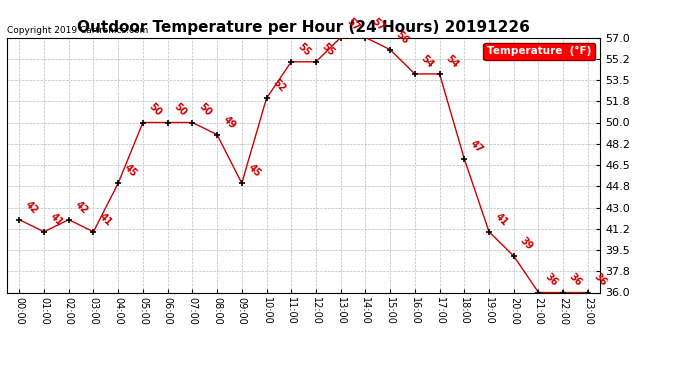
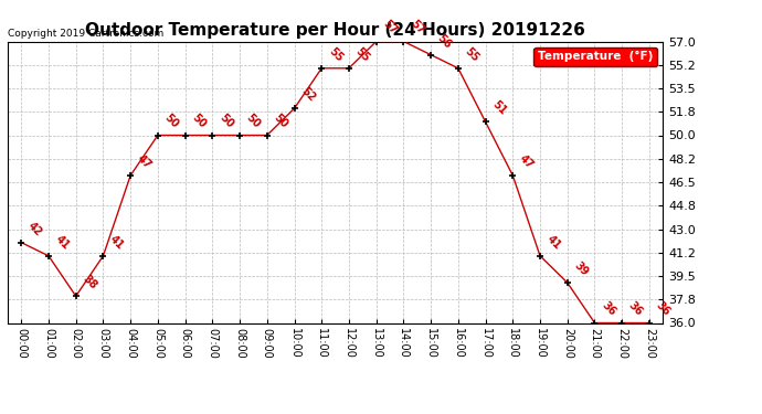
02:00: 42 -> 38
04:00: 45 -> 47
08:00: 49 -> 50
09:00: 45 -> 50
16:00: 54 -> 55
17:00: 54 -> 51
